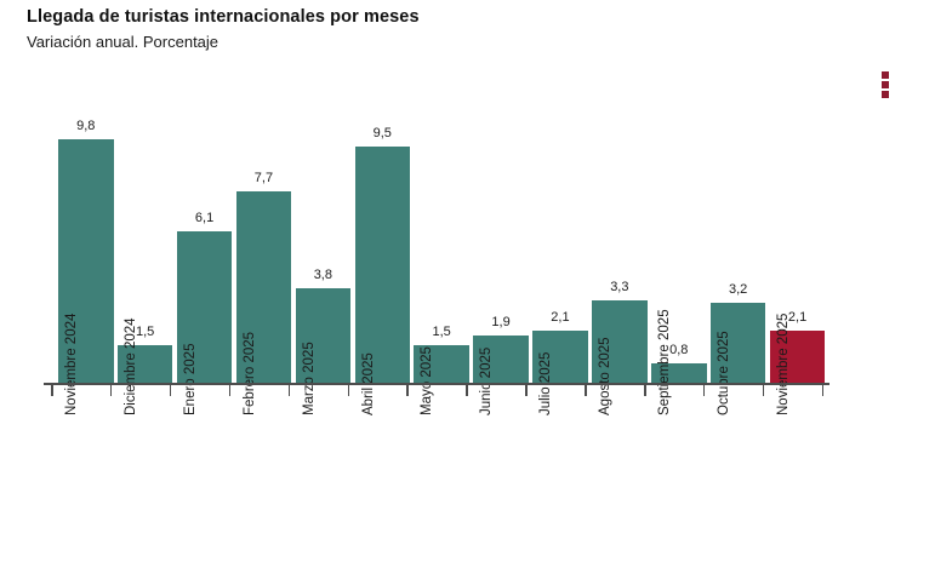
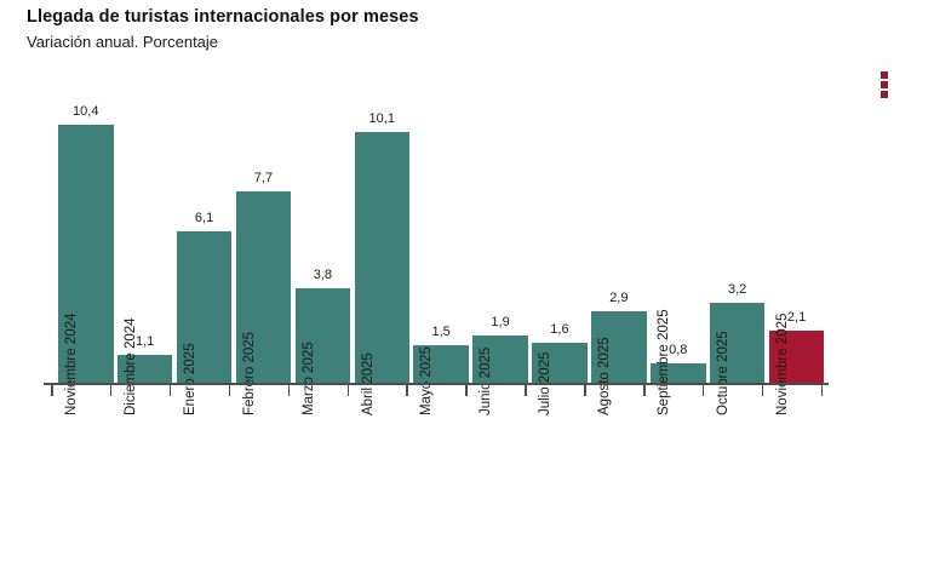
Noviembre 2024: 9,8 -> 10,4
Diciembre 2024: 1,5 -> 1,1
Abril 2025: 9,5 -> 10,1
Julio 2025: 2,1 -> 1,6
Agosto 2025: 3,3 -> 2,9
